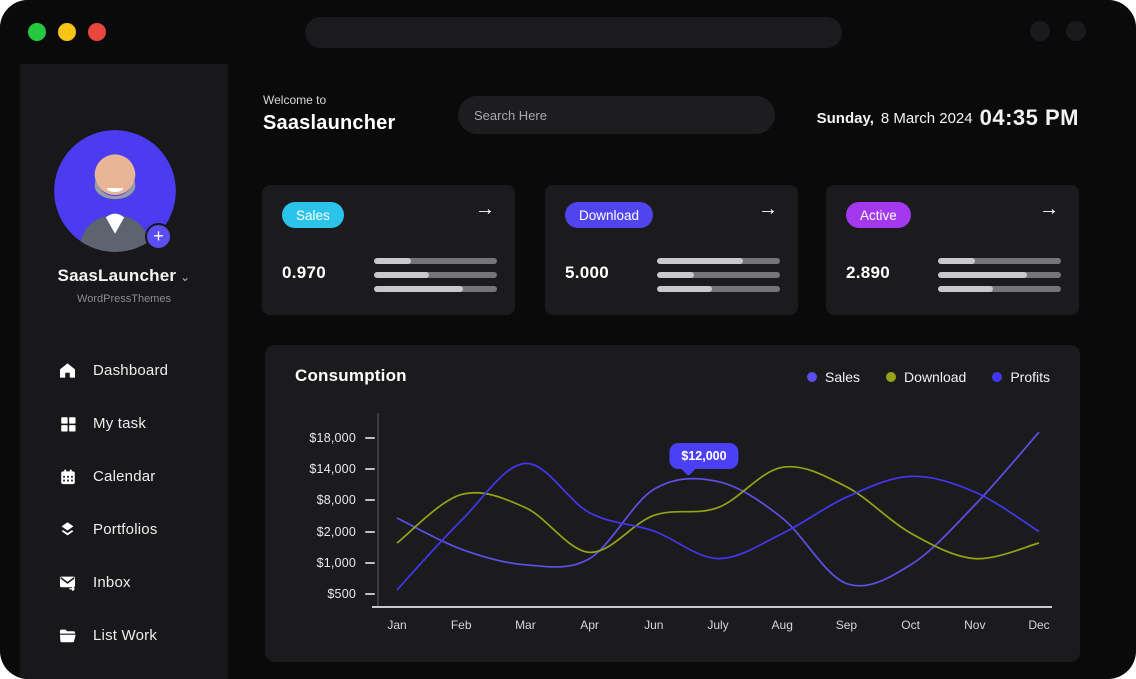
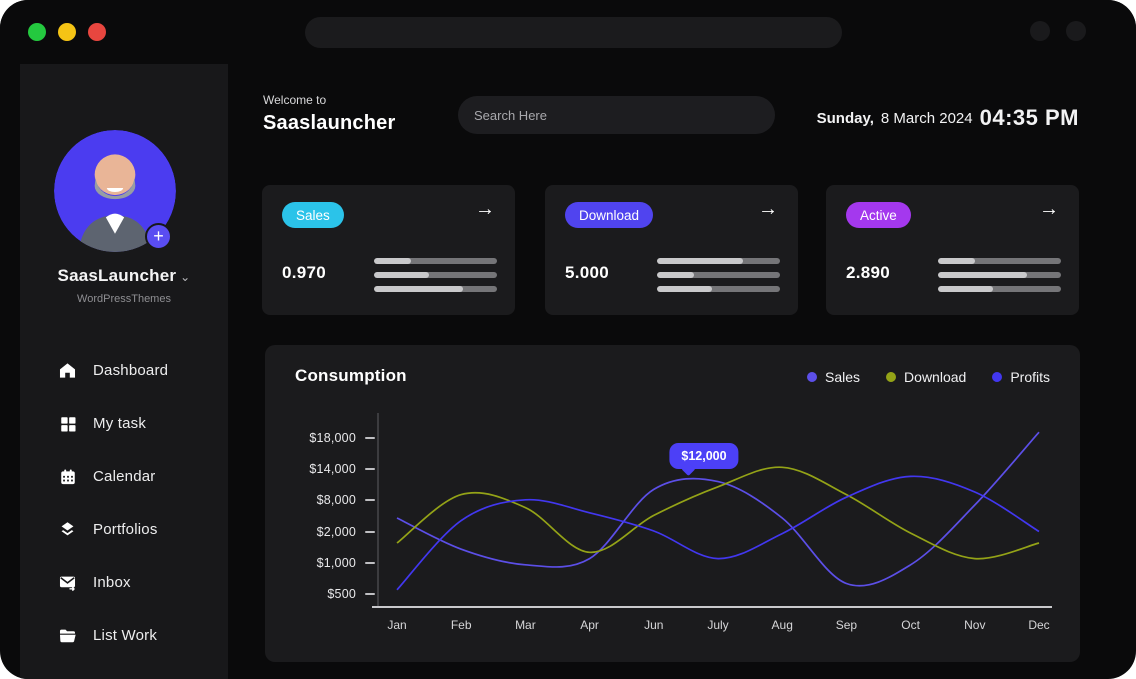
Profits/Mar: $15000 -> $8000
Download/July: $7000 -> $11000
Download/Sep: $11000 -> $10000
